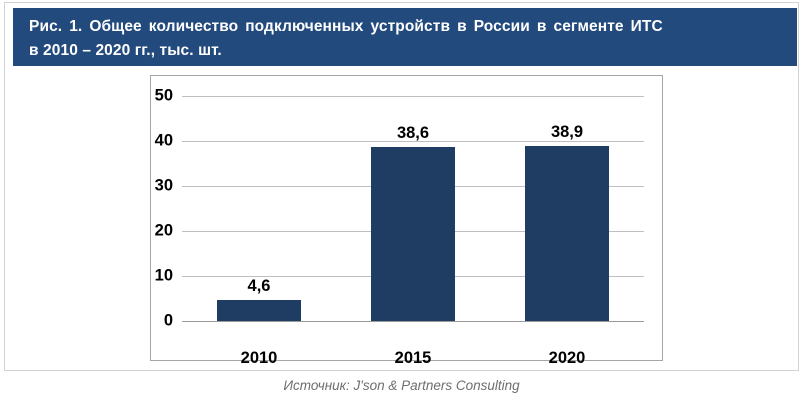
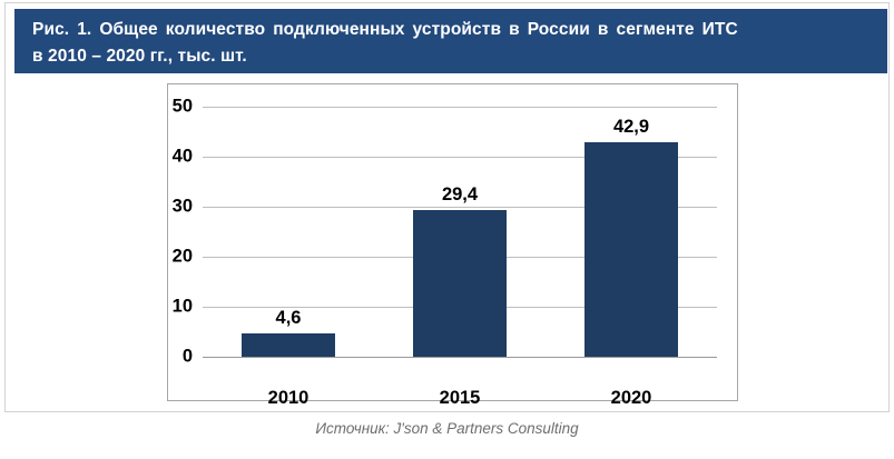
2015: 38,6 -> 29,4
2020: 38,9 -> 42,9
